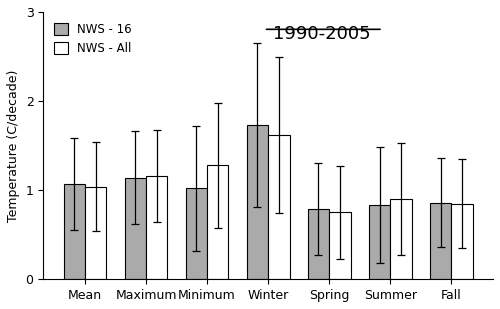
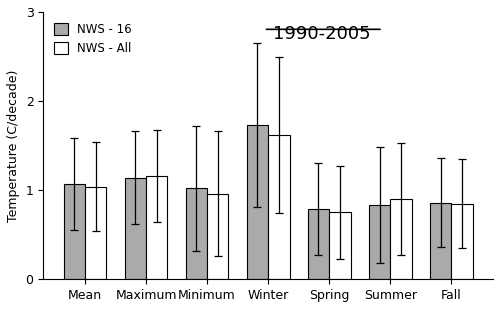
NWS - All/Minimum: 1.28 -> 0.96
